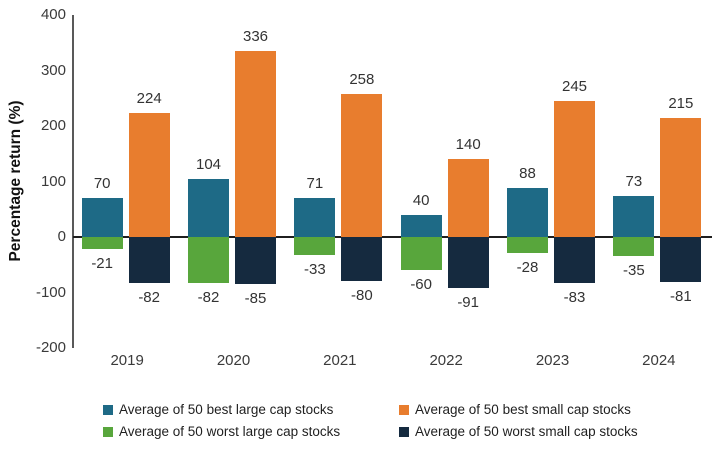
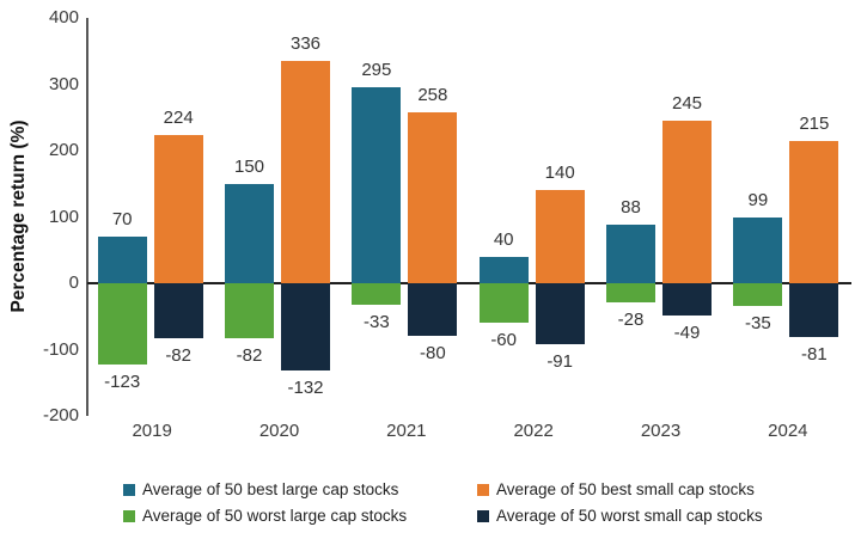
Average of 50 worst large cap stocks/2019: -21 -> -123
Average of 50 best large cap stocks/2020: 104 -> 150
Average of 50 worst small cap stocks/2020: -85 -> -132
Average of 50 best large cap stocks/2021: 71 -> 295
Average of 50 worst small cap stocks/2023: -83 -> -49
Average of 50 best large cap stocks/2024: 73 -> 99
